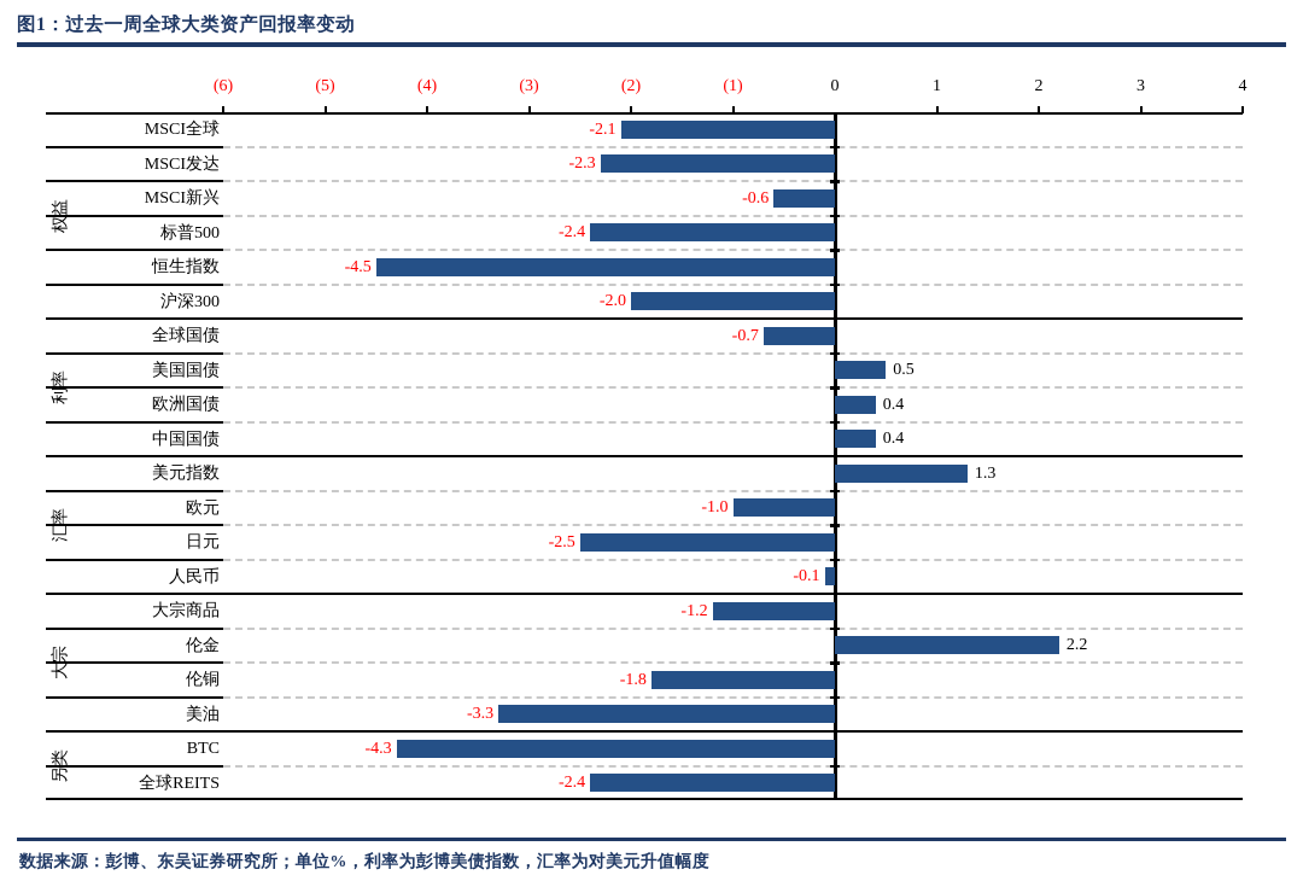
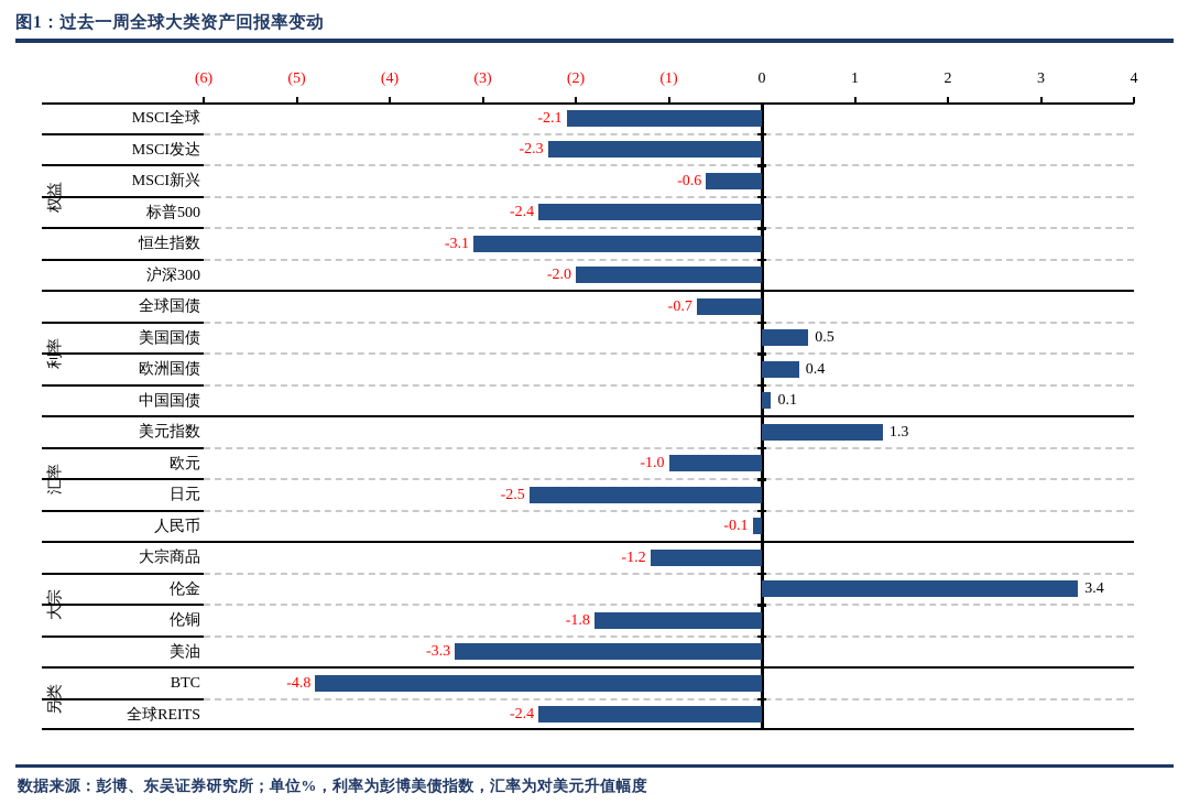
恒生指数: -4.5 -> -3.1
中国国债: 0.4 -> 0.1
伦金: 2.2 -> 3.4
BTC: -4.3 -> -4.8
